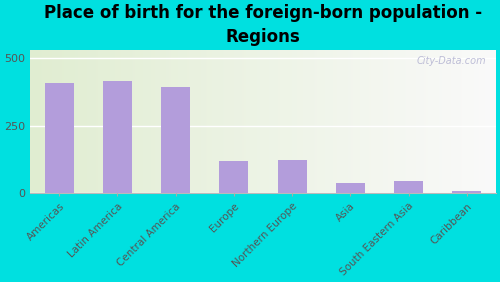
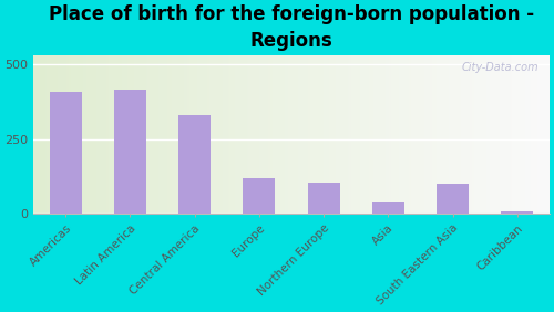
Central America: 395 -> 330
Northern Europe: 125 -> 105
South Eastern Asia: 45 -> 100
